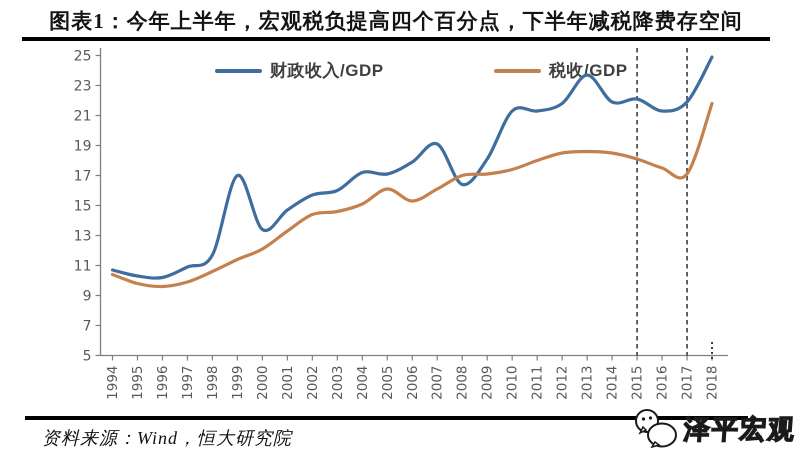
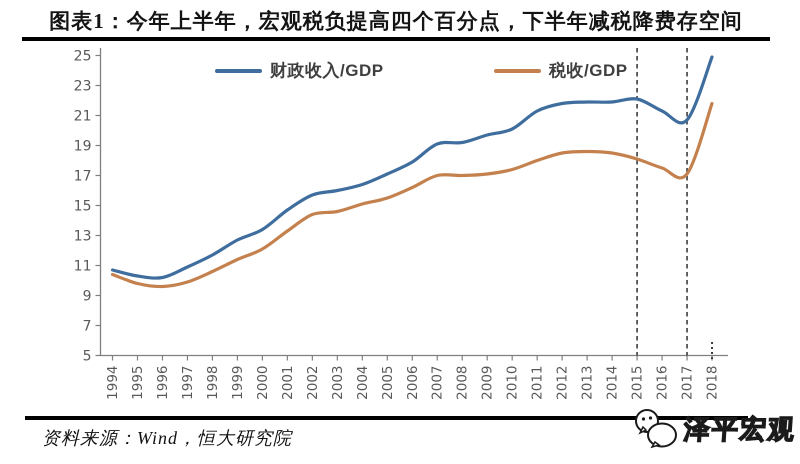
财政收入/GDP/1999: 17.0 -> 12.7
财政收入/GDP/2004: 17.2 -> 16.4
税收/GDP/2005: 16.1 -> 15.5
税收/GDP/2006: 15.3 -> 16.2
税收/GDP/2007: 16.1 -> 17.0
财政收入/GDP/2008: 16.4 -> 19.2
财政收入/GDP/2009: 18.1 -> 19.7
财政收入/GDP/2010: 21.3 -> 20.1
财政收入/GDP/2013: 23.7 -> 21.9
财政收入/GDP/2017: 21.9 -> 20.7
